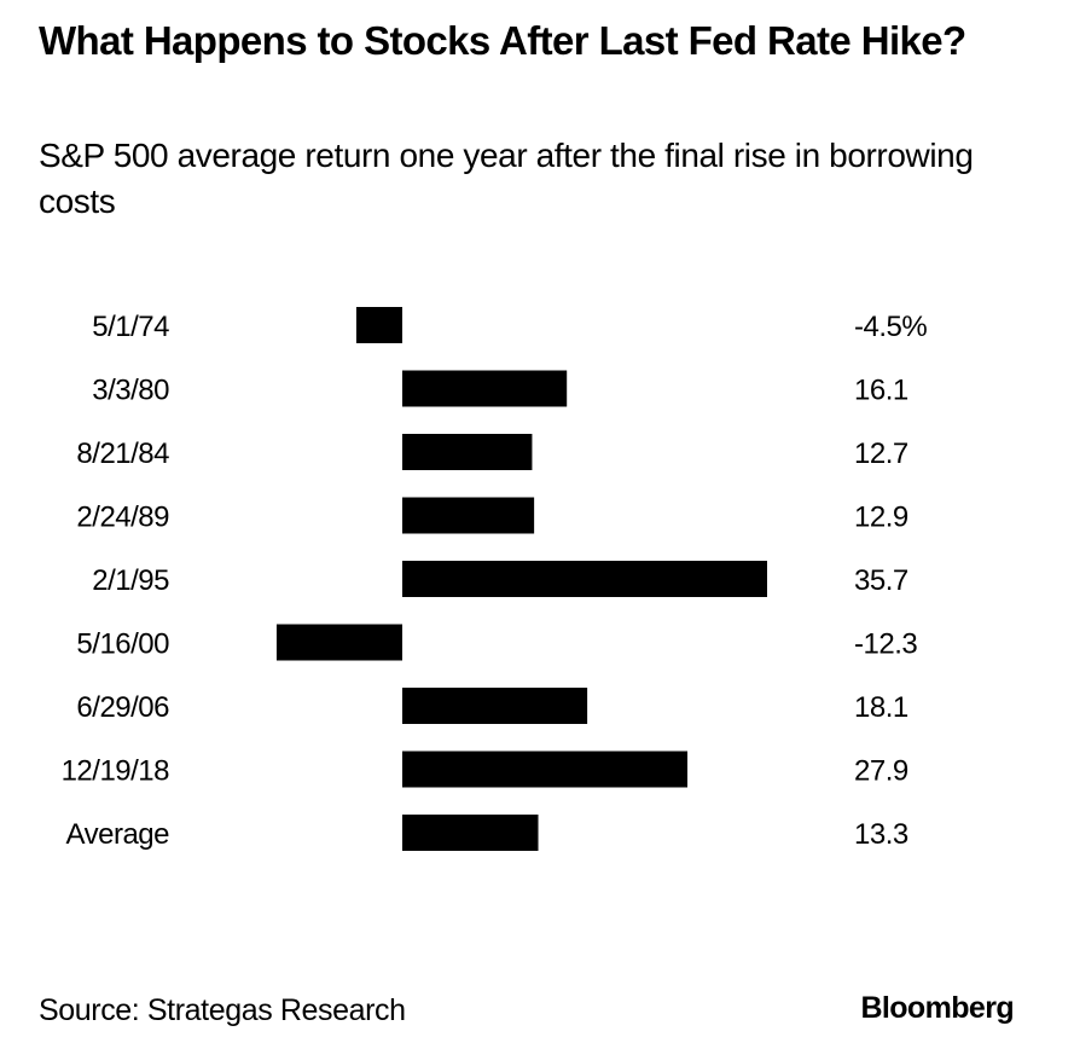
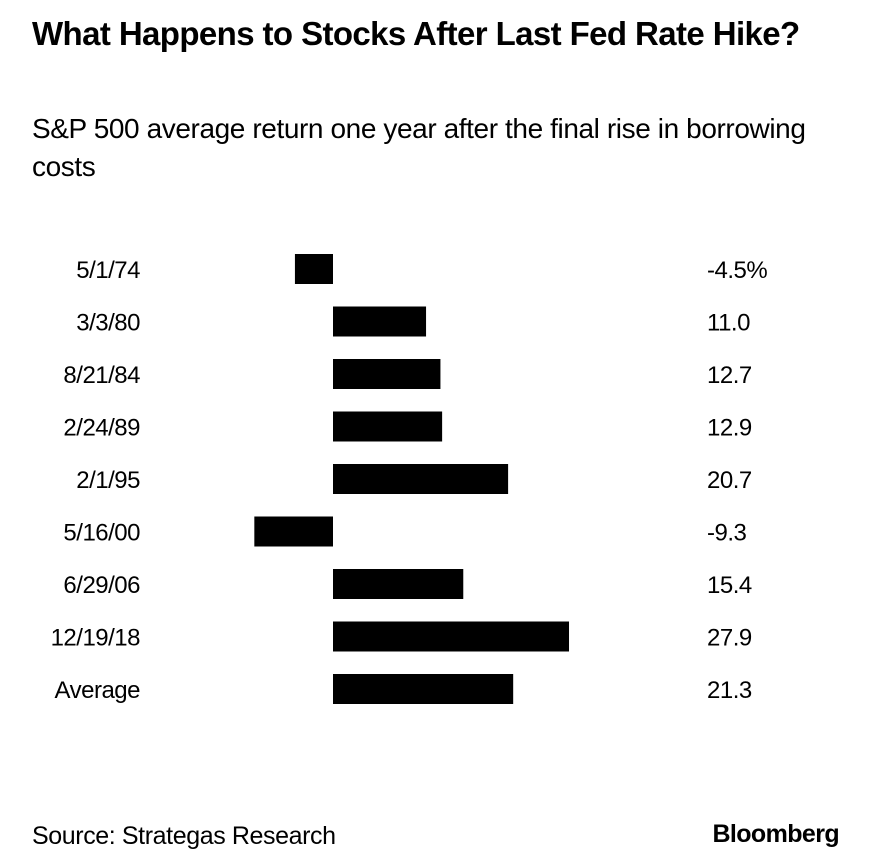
3/3/80: 16.1 -> 11.0
2/1/95: 35.7 -> 20.7
5/16/00: -12.3 -> -9.3
6/29/06: 18.1 -> 15.4
Average: 13.3 -> 21.3
